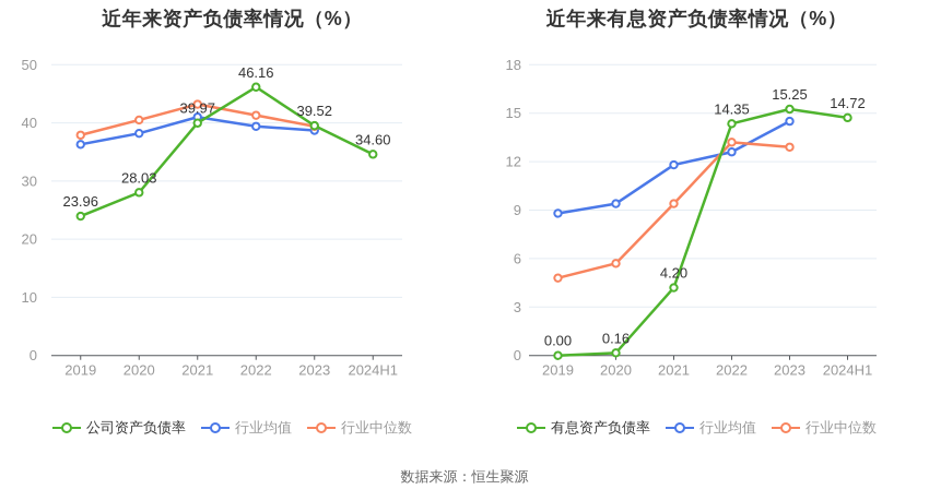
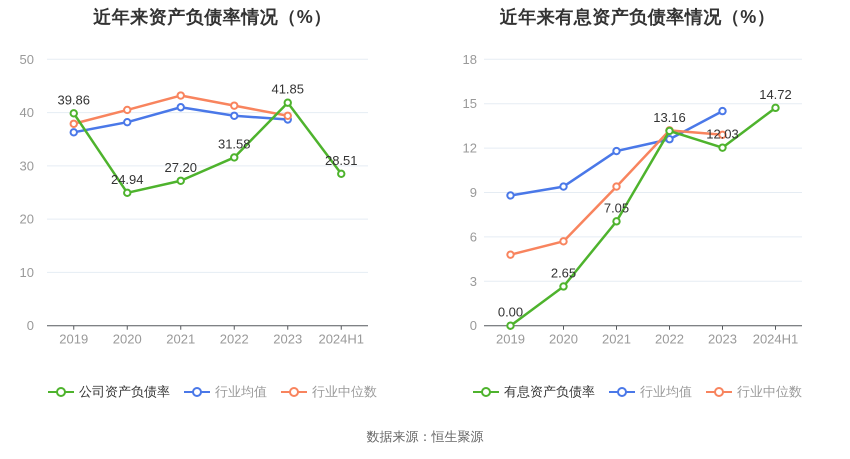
近年来资产负债率情况（%）/公司资产负债率/2019: 23.96 -> 39.86
近年来资产负债率情况（%）/公司资产负债率/2020: 28.03 -> 24.94
近年来资产负债率情况（%）/公司资产负债率/2021: 39.97 -> 27.20
近年来资产负债率情况（%）/公司资产负债率/2022: 46.16 -> 31.58
近年来资产负债率情况（%）/公司资产负债率/2023: 39.52 -> 41.85
近年来资产负债率情况（%）/公司资产负债率/2024H1: 34.60 -> 28.51
近年来有息资产负债率情况（%）/有息资产负债率/2020: 0.16 -> 2.65
近年来有息资产负债率情况（%）/有息资产负债率/2021: 4.20 -> 7.05
近年来有息资产负债率情况（%）/有息资产负债率/2022: 14.35 -> 13.16
近年来有息资产负债率情况（%）/有息资产负债率/2023: 15.25 -> 12.03
